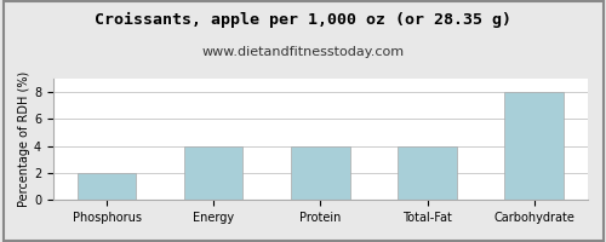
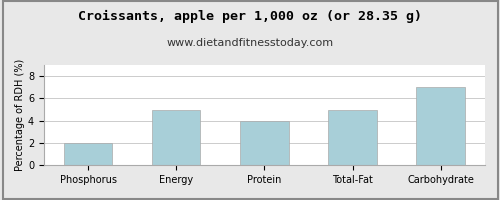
Energy: 4 -> 5
Total-Fat: 4 -> 5
Carbohydrate: 8 -> 7
